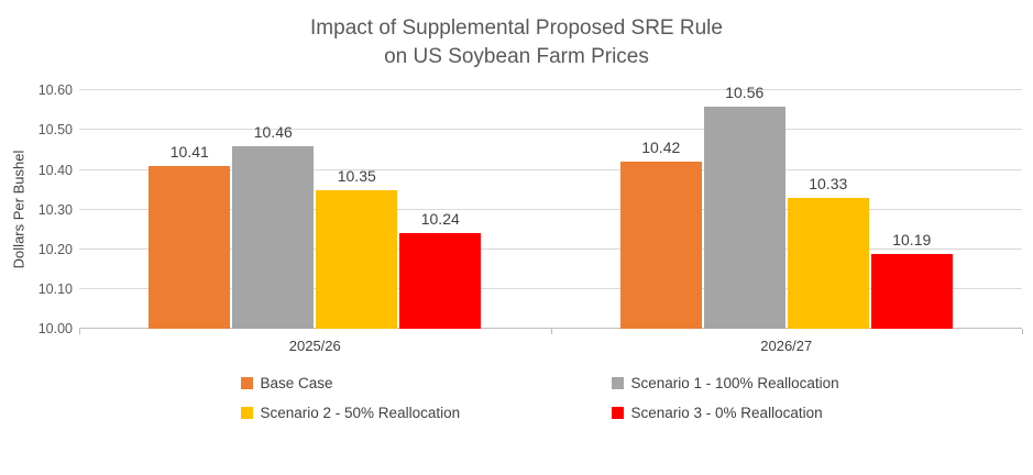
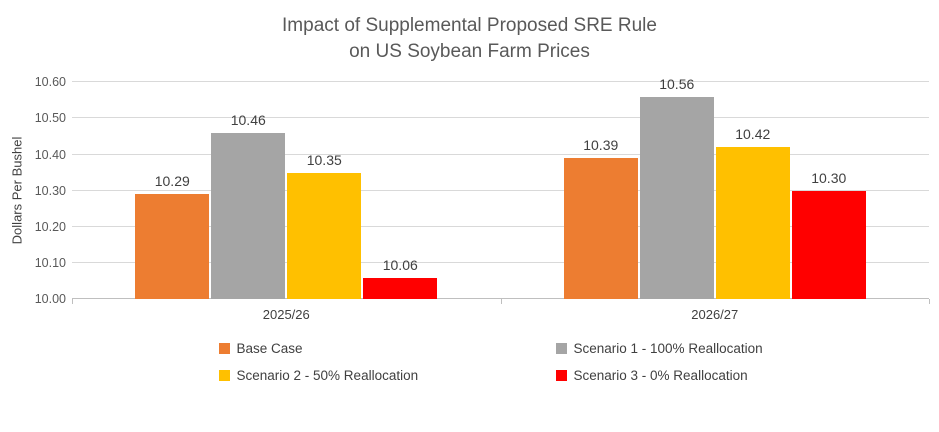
Base Case/2025/26: 10.41 -> 10.29
Scenario 3 - 0% Reallocation/2025/26: 10.24 -> 10.06
Base Case/2026/27: 10.42 -> 10.39
Scenario 2 - 50% Reallocation/2026/27: 10.33 -> 10.42
Scenario 3 - 0% Reallocation/2026/27: 10.19 -> 10.30
